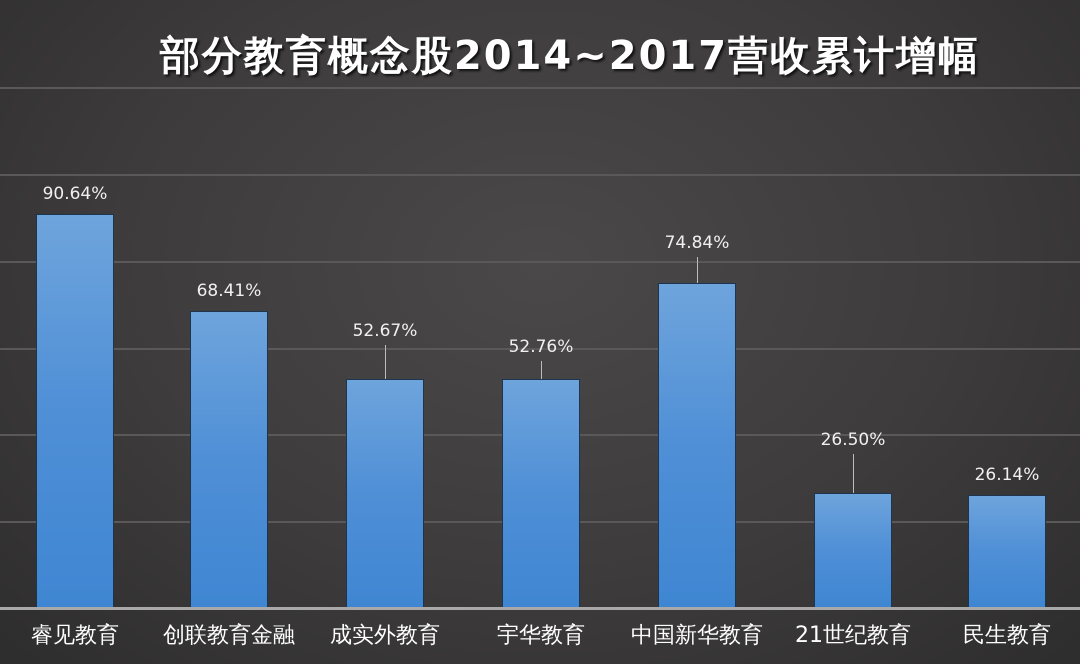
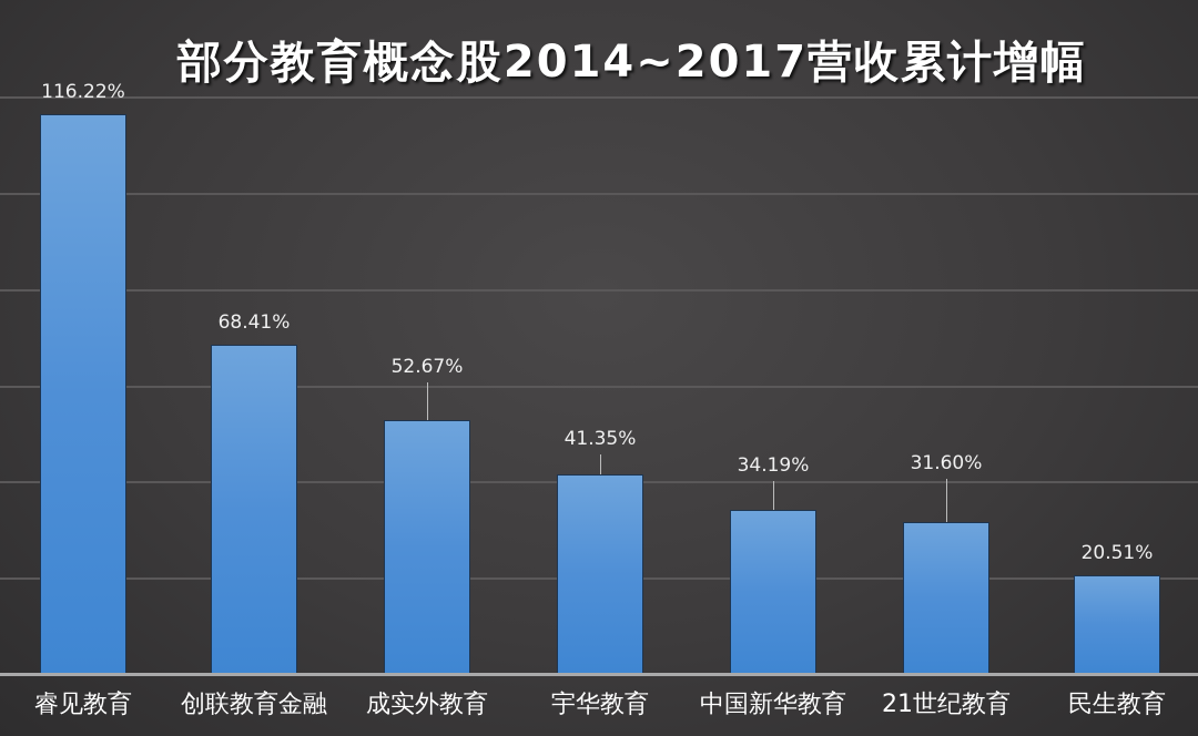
睿见教育: 90.64% -> 116.22%
宇华教育: 52.76% -> 41.35%
中国新华教育: 74.84% -> 34.19%
21世纪教育: 26.50% -> 31.60%
民生教育: 26.14% -> 20.51%
